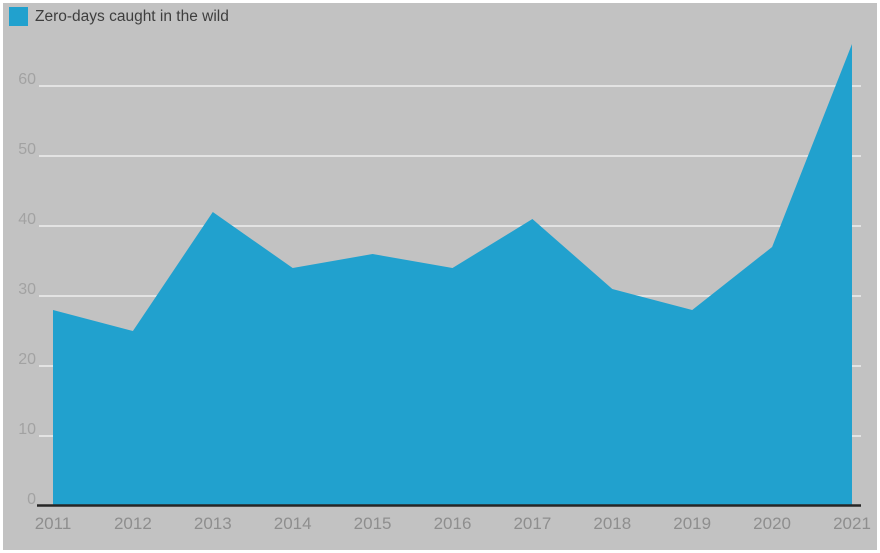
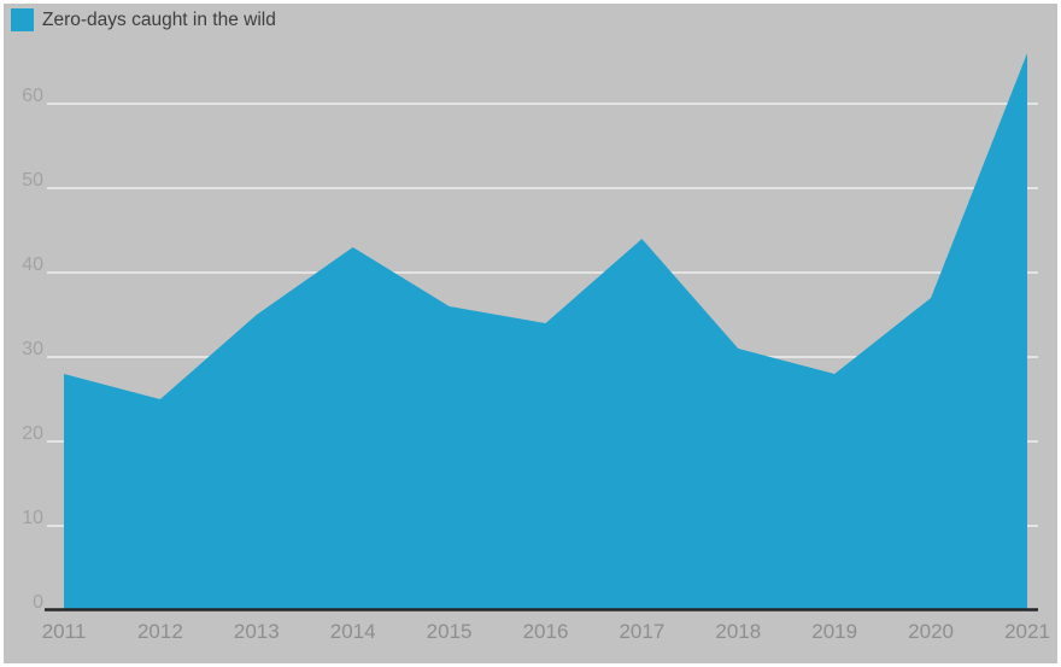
2013: 42 -> 35
2014: 34 -> 43
2017: 41 -> 44
